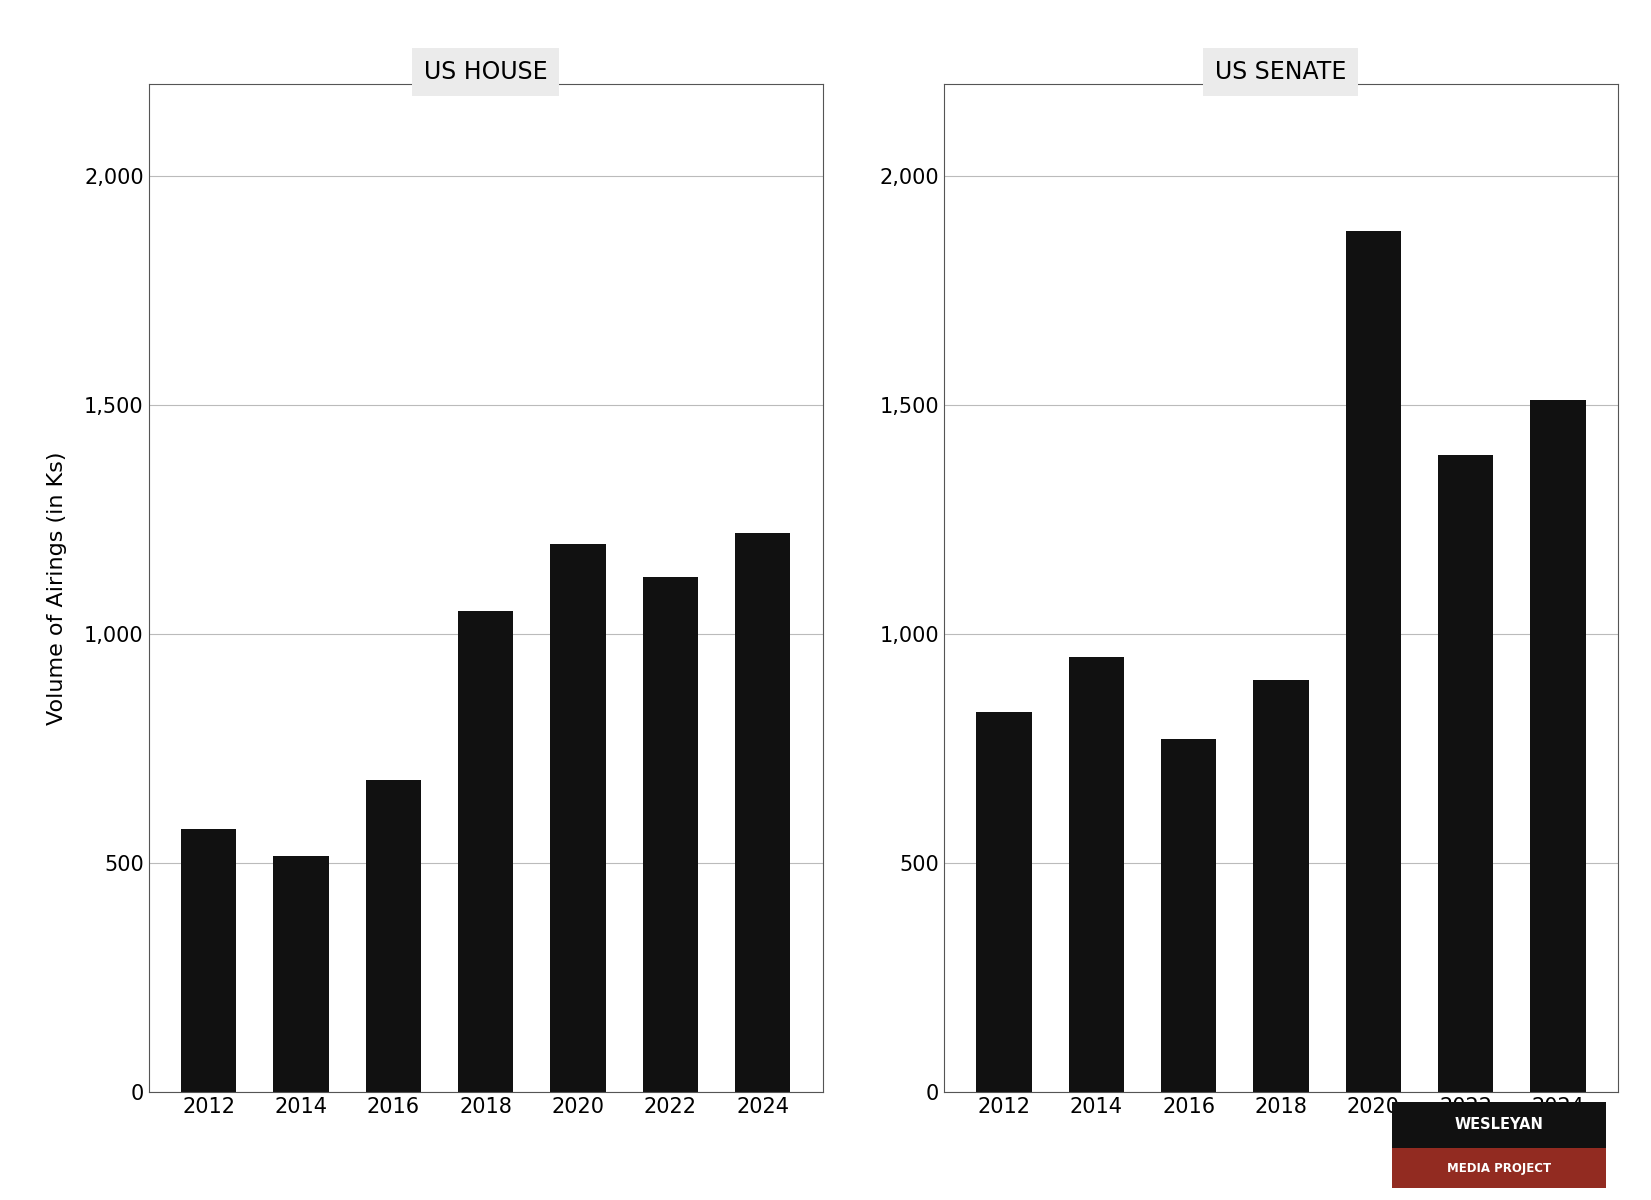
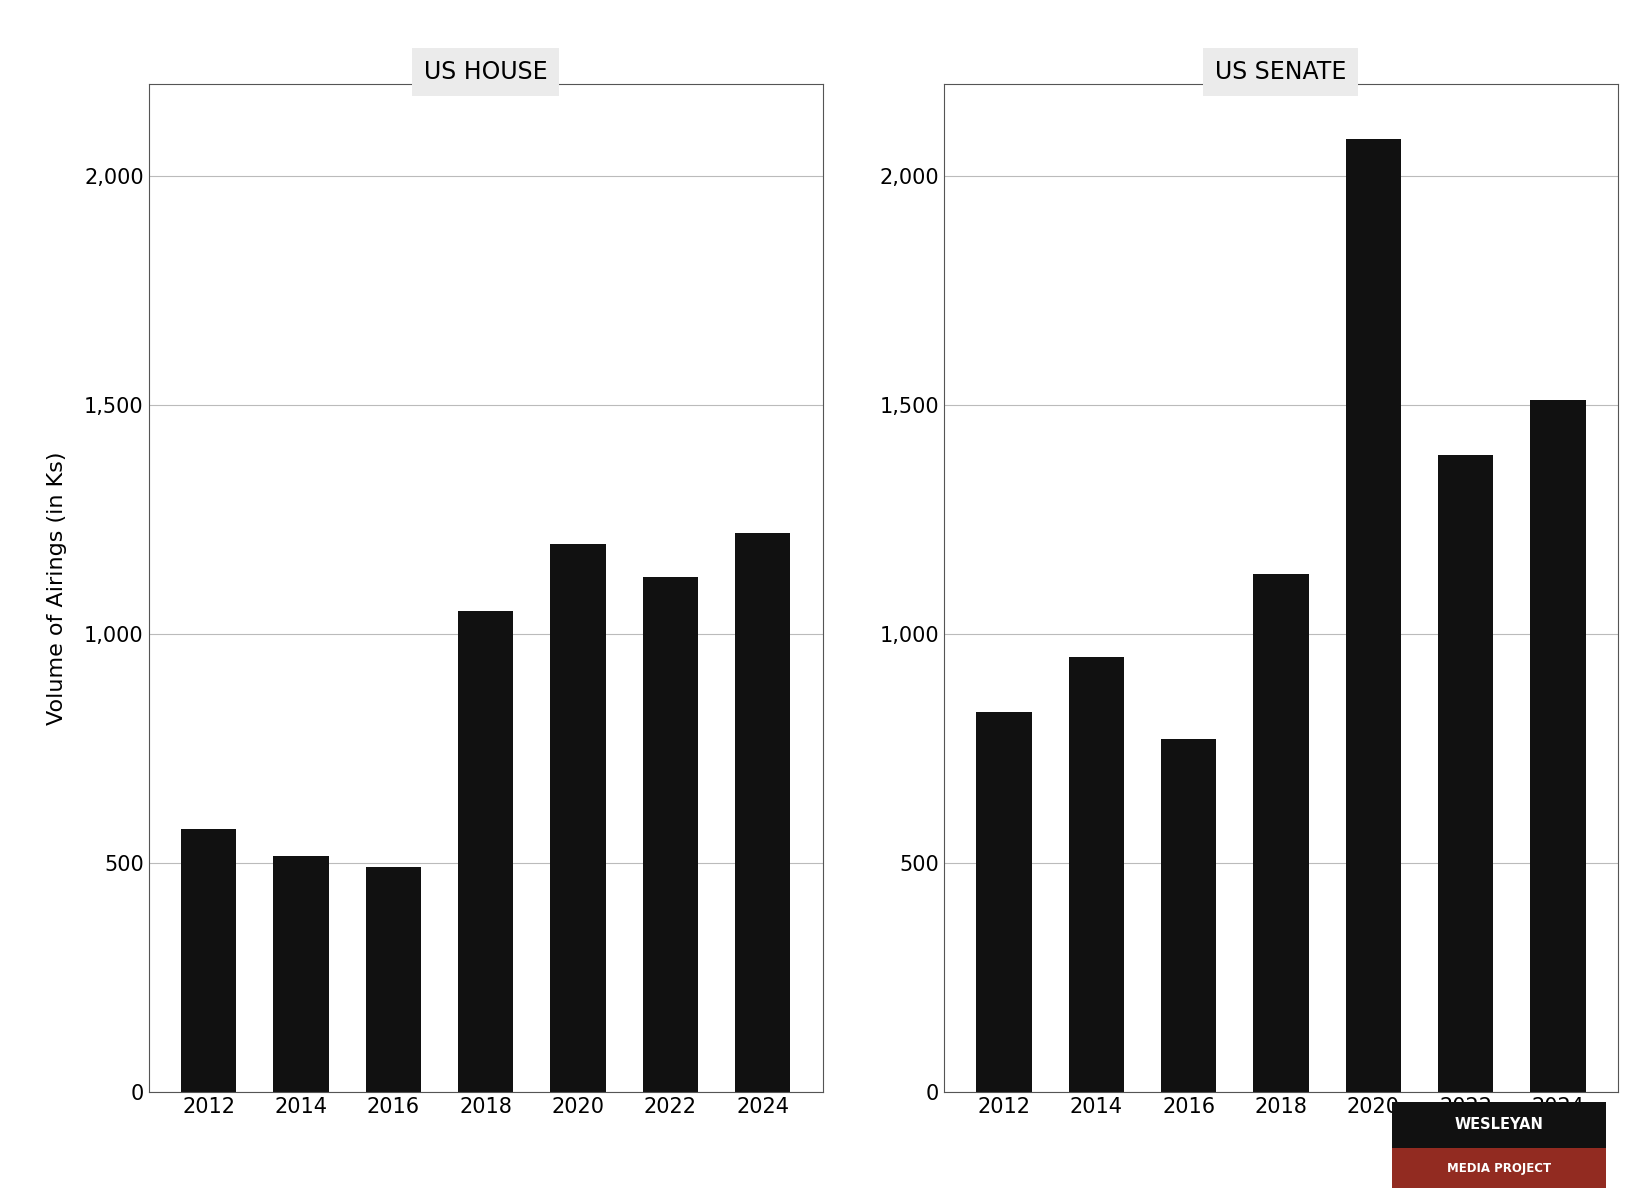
US HOUSE/2016: 680 -> 490
US SENATE/2018: 900 -> 1,130
US SENATE/2020: 1,880 -> 2,080
